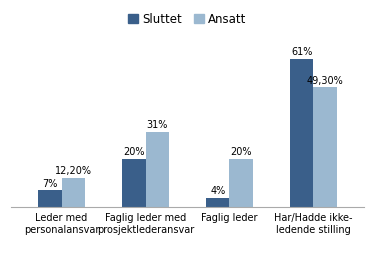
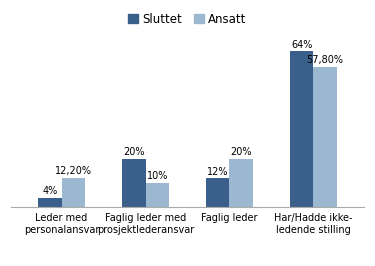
Sluttet/Leder med personalansvar: 7% -> 4%
Ansatt/Faglig leder med prosjektlederansvar: 31% -> 10%
Sluttet/Faglig leder: 4% -> 12%
Sluttet/Har/Hadde ikke- ledende stilling: 61% -> 64%
Ansatt/Har/Hadde ikke- ledende stilling: 49,30% -> 57,80%
